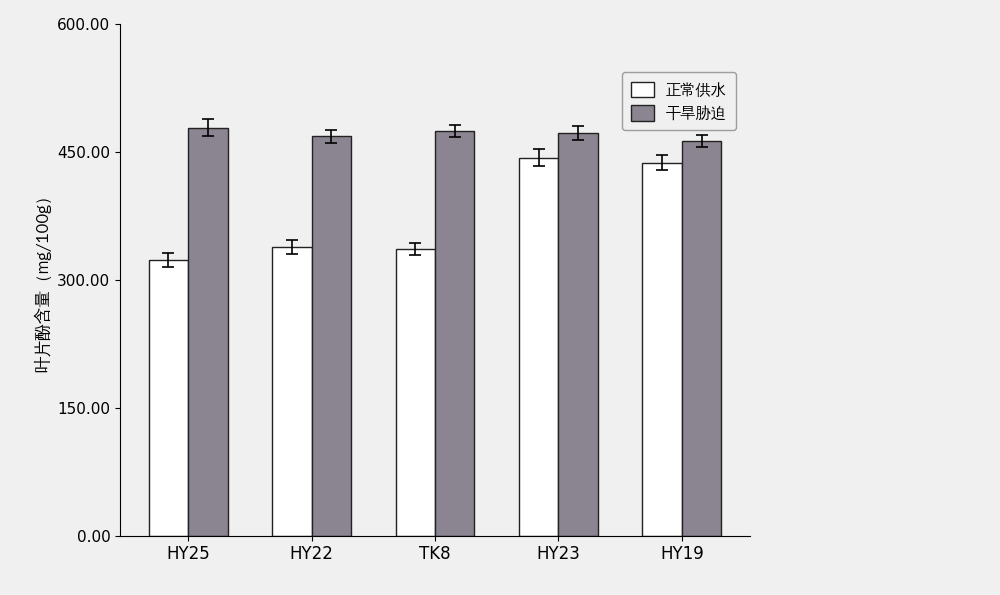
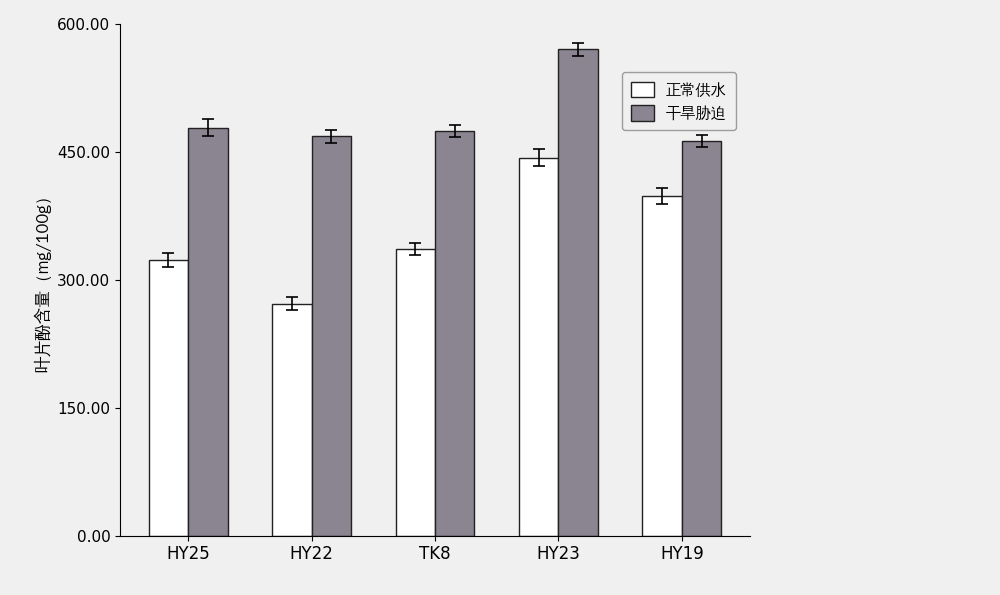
正常供水/HY22: 338 -> 272
干旱胁迫/HY23: 472 -> 570
正常供水/HY19: 437 -> 398
